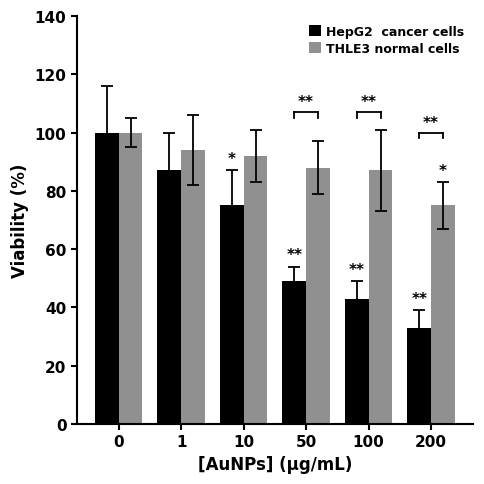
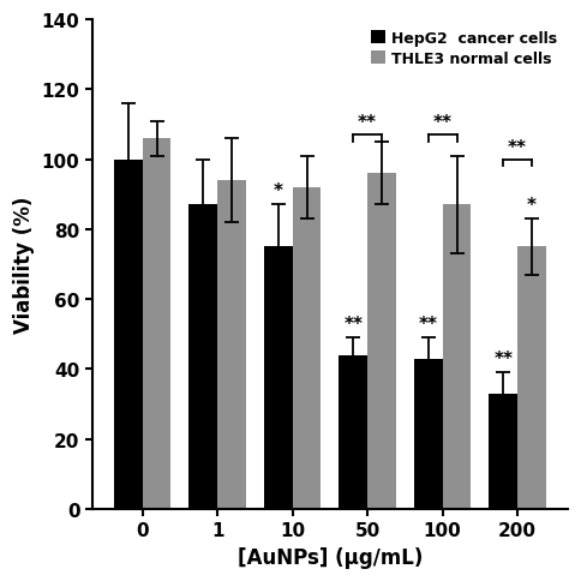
THLE3 normal cells/0: 100 -> 106
HepG2 cancer cells/50: 49 -> 44
THLE3 normal cells/50: 88 -> 96
